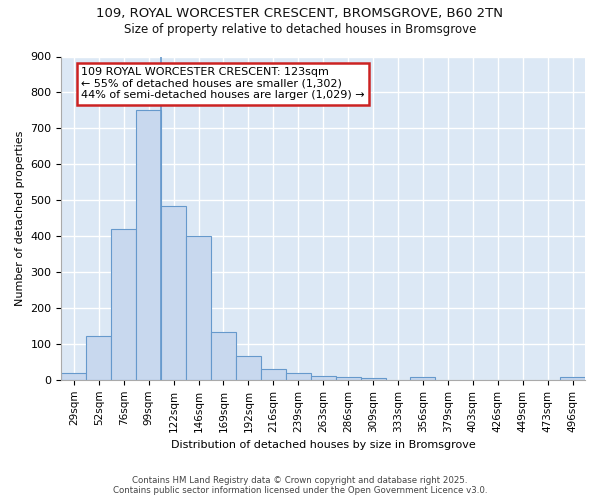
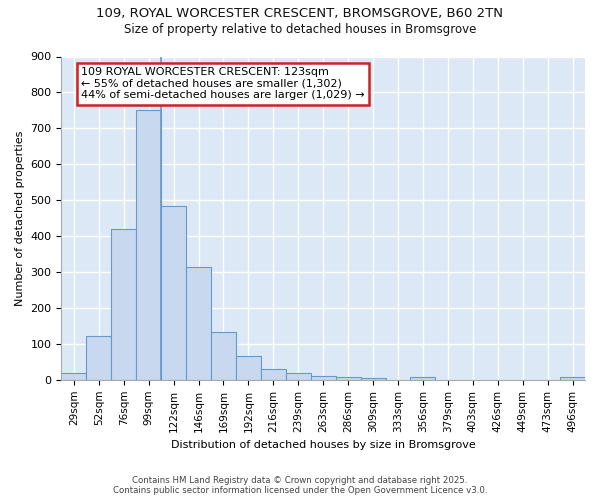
146sqm: 400 -> 315
